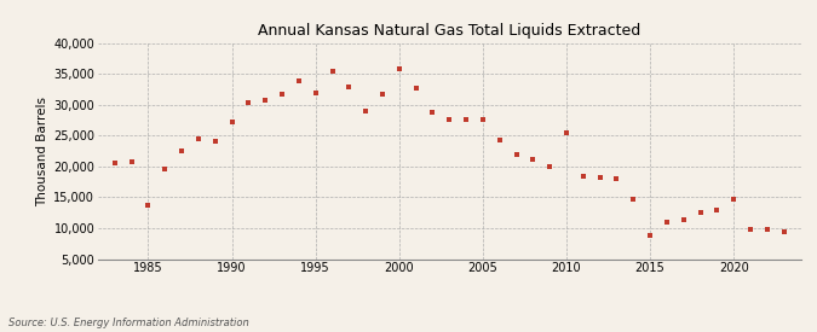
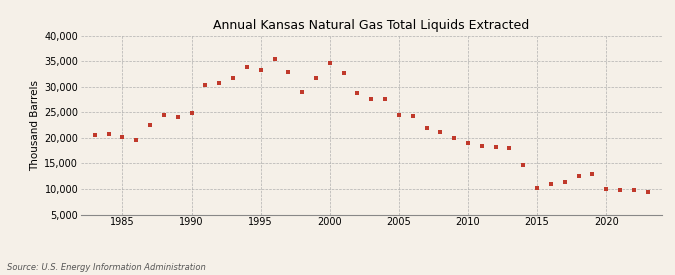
1985: 13,800 -> 20,100
1990: 27,200 -> 24,900
1995: 32,000 -> 33,200
2000: 35,800 -> 34,700
2005: 27,600 -> 24,400
2010: 25,400 -> 19,000
2015: 8,800 -> 10,200
2020: 14,600 -> 10,000
